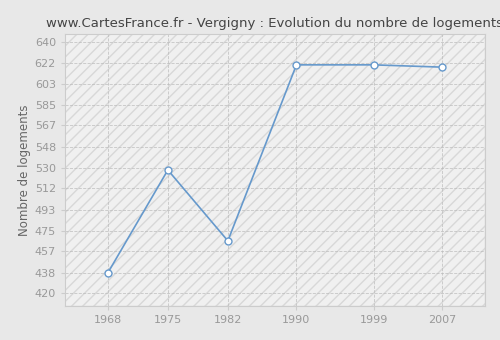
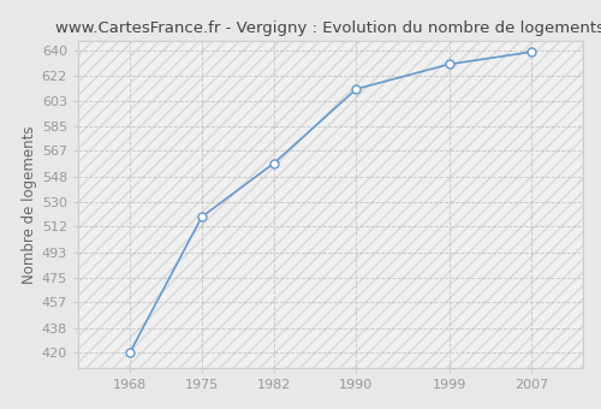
1968: 438 -> 420
1975: 528 -> 519
1982: 466 -> 558
1990: 620 -> 612
1999: 620 -> 630
2007: 618 -> 639
